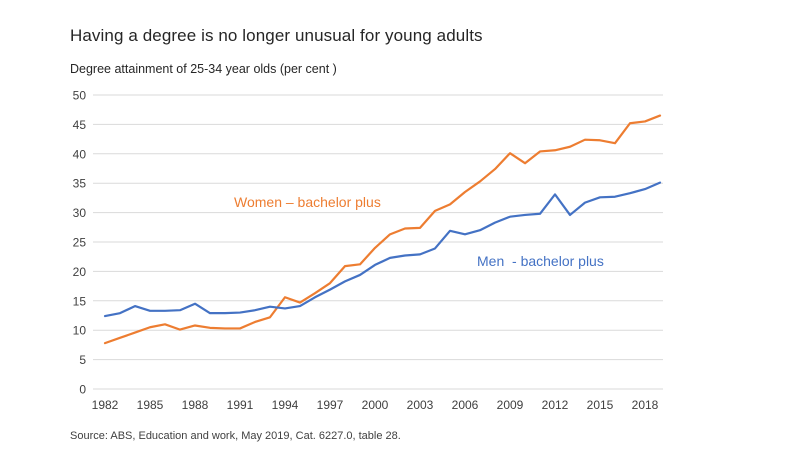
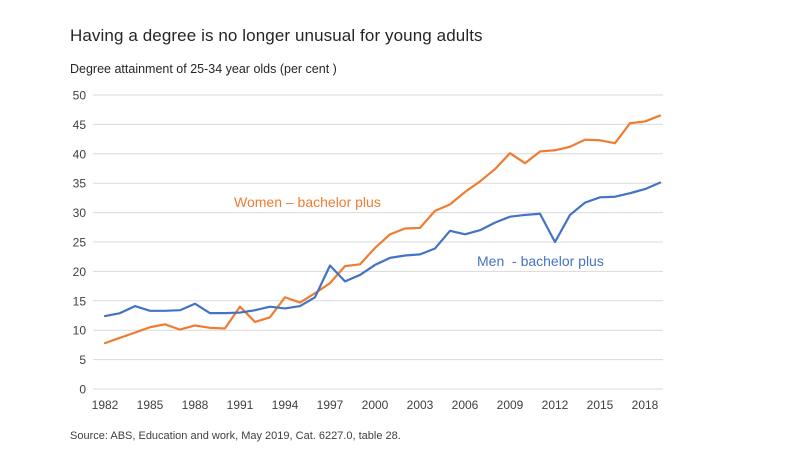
Women – bachelor plus/1991: 10 -> 14
Men - bachelor plus/1997: 17 -> 21
Men - bachelor plus/2012: 33 -> 25
